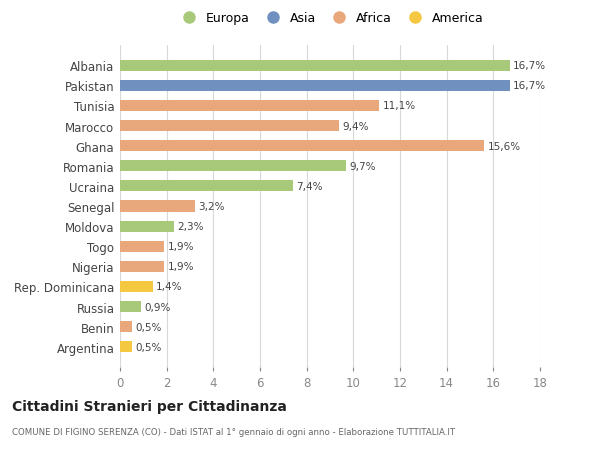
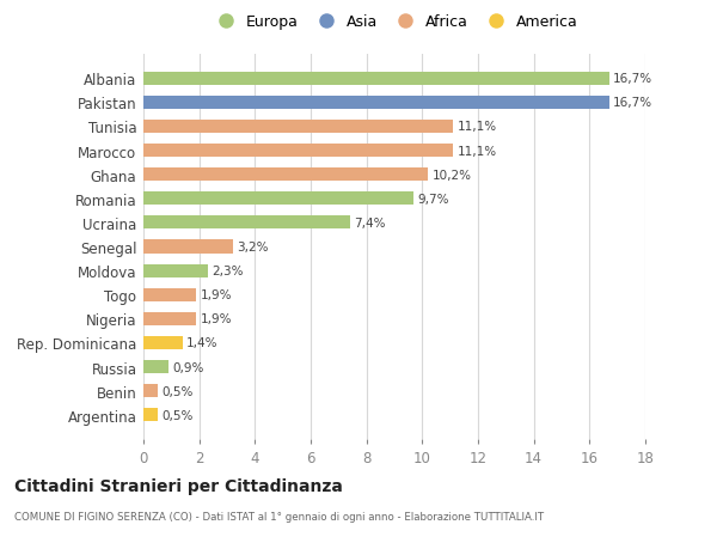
Marocco: 9,4% -> 11,1%
Ghana: 15,6% -> 10,2%
